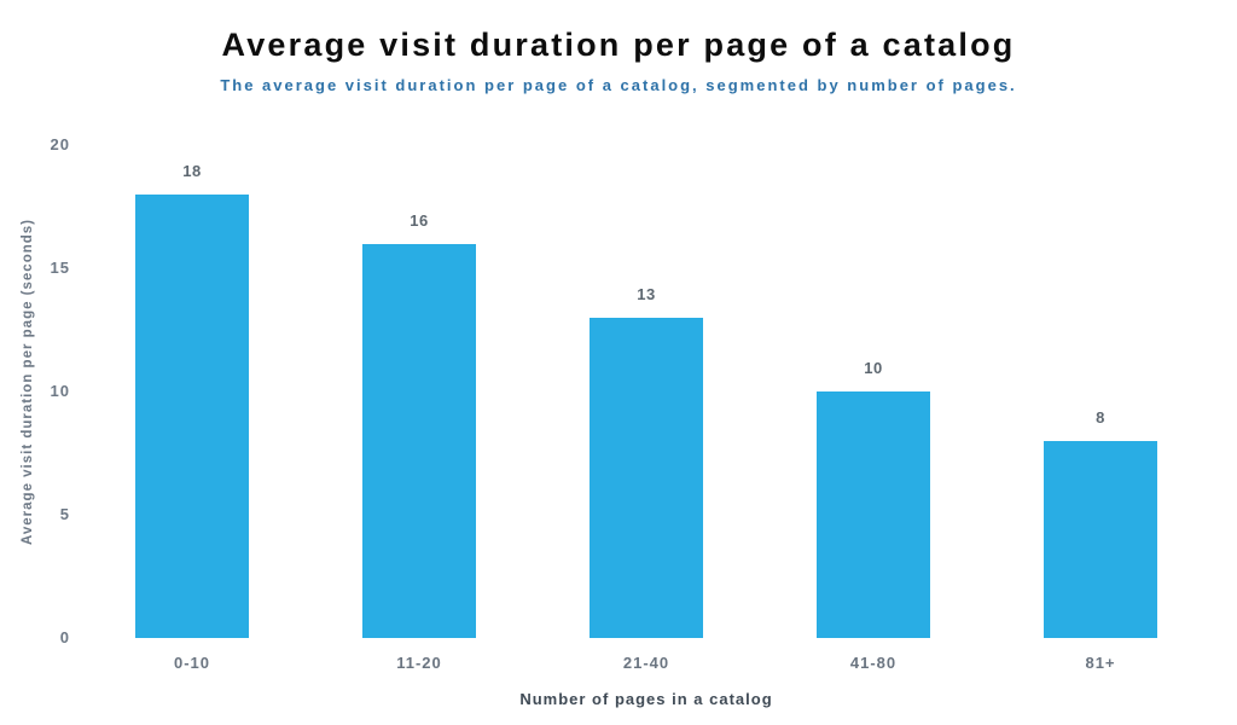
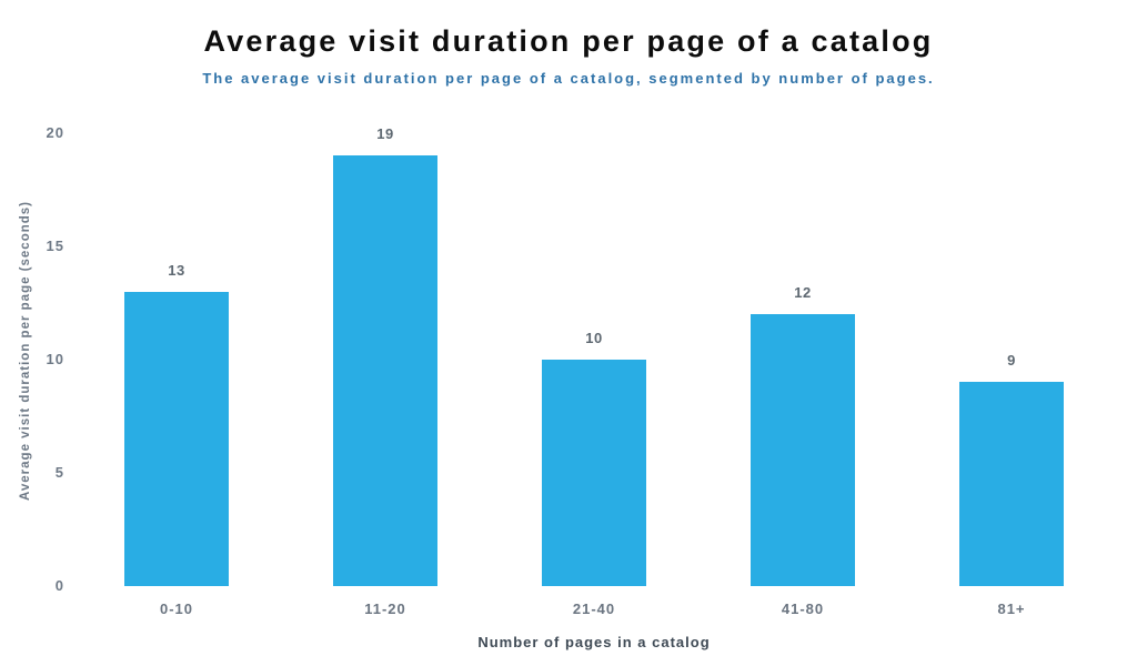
0-10: 18 -> 13
11-20: 16 -> 19
21-40: 13 -> 10
41-80: 10 -> 12
81+: 8 -> 9
